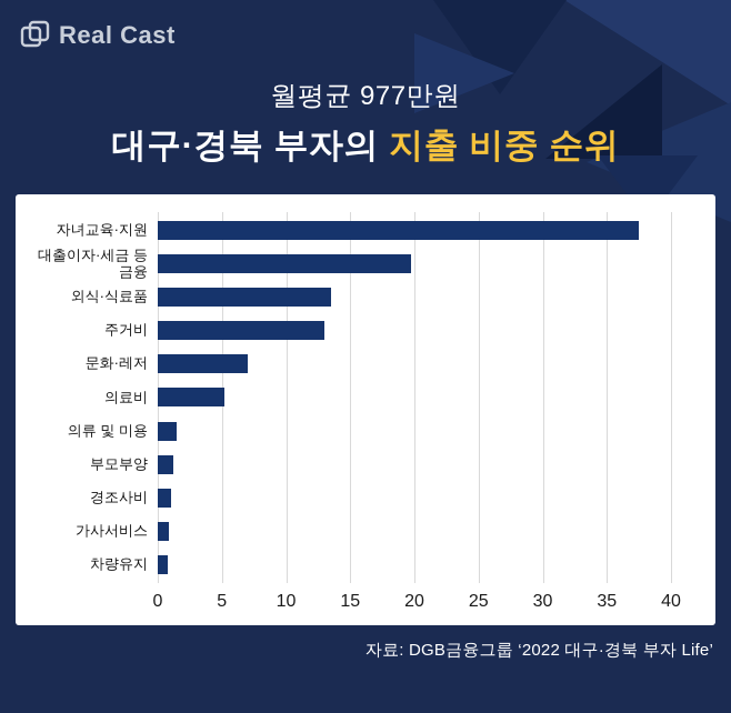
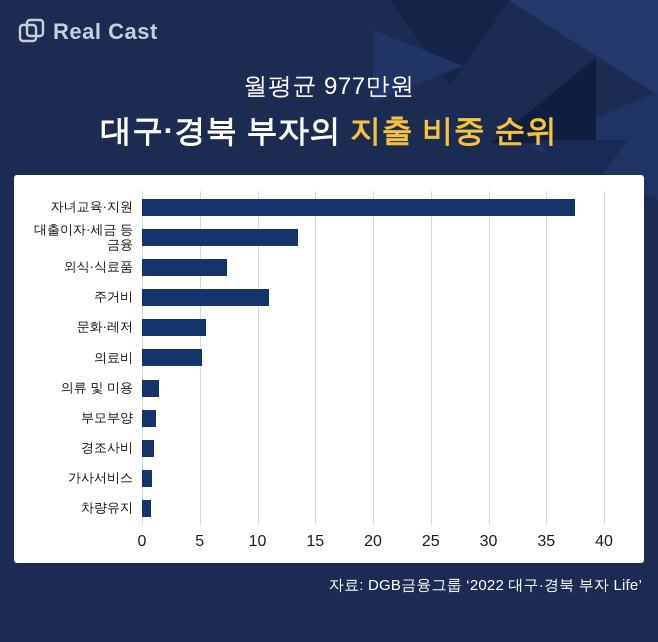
대출이자·세금 등 금융: 19.7 -> 13.5
외식·식료품: 13.5 -> 7.4
주거비: 13.0 -> 11.0
문화·레저: 7.0 -> 5.5
